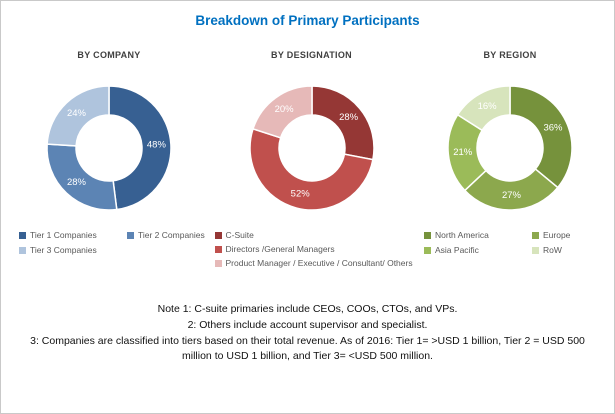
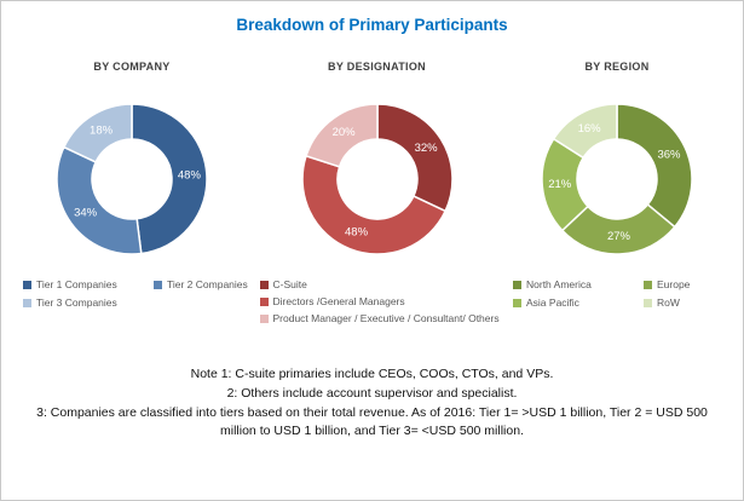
BY COMPANY/Tier 2 Companies: 28% -> 34%
BY COMPANY/Tier 3 Companies: 24% -> 18%
BY DESIGNATION/C-Suite: 28% -> 32%
BY DESIGNATION/Directors /General Managers: 52% -> 48%
